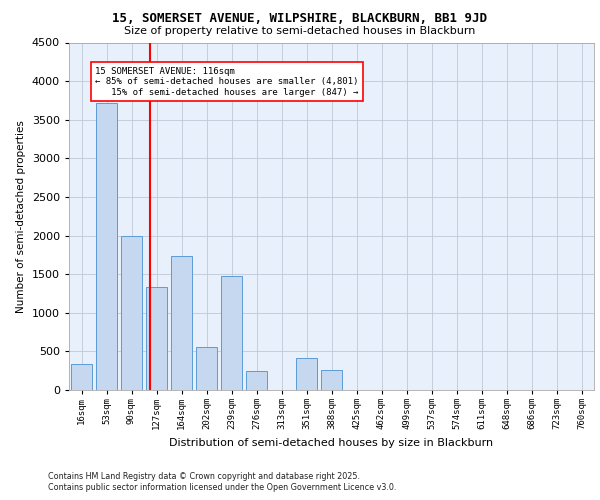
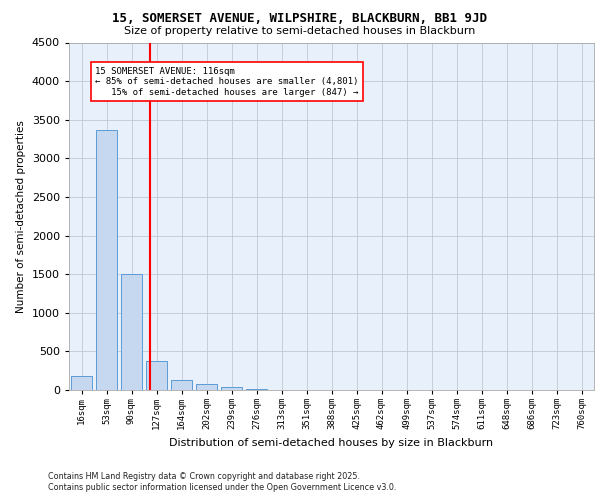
16sqm: 340 -> 180
53sqm: 3720 -> 3370
90sqm: 2000 -> 1500
127sqm: 1340 -> 380
164sqm: 1740 -> 130
202sqm: 560 -> 80
239sqm: 1480 -> 40
276sqm: 240 -> 10
351sqm: 420 -> 0
388sqm: 260 -> 0
